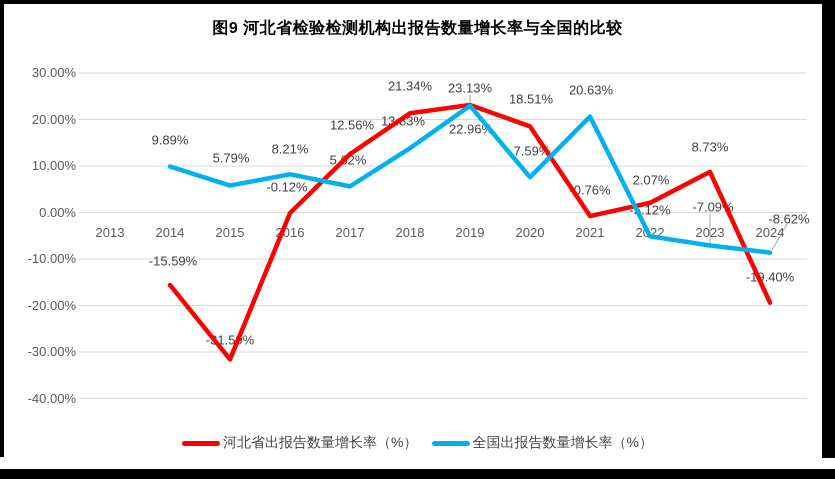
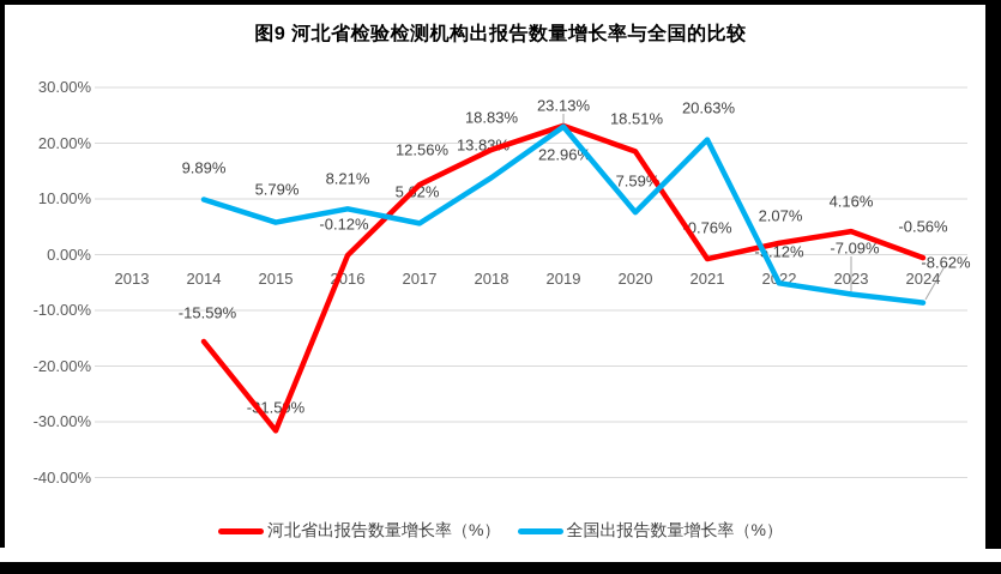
河北省出报告数量增长率（%）/2018: 21.34% -> 18.83%
河北省出报告数量增长率（%）/2023: 8.73% -> 4.16%
河北省出报告数量增长率（%）/2024: -19.40% -> -0.56%
